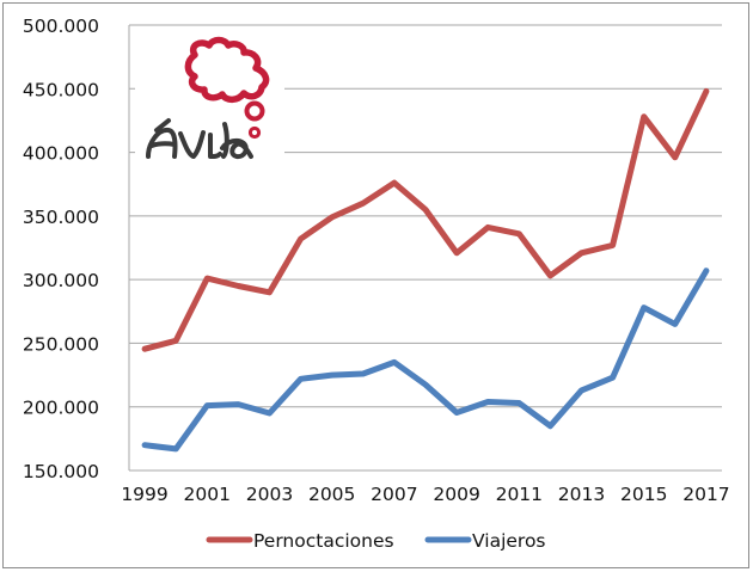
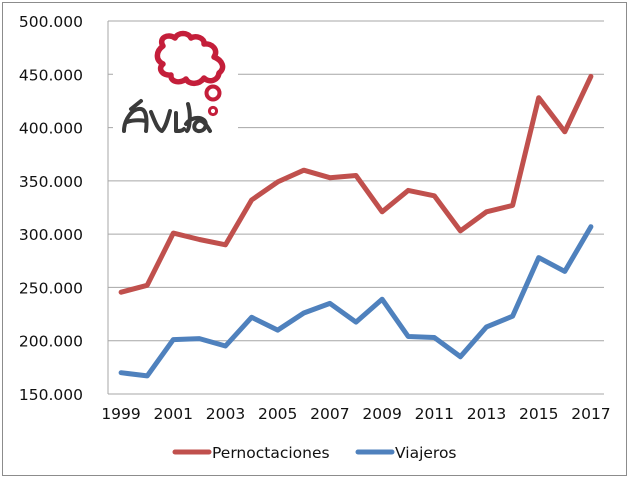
Viajeros/2005: 225000 -> 210000
Pernoctaciones/2007: 376000 -> 353000
Viajeros/2009: 196000 -> 239000
